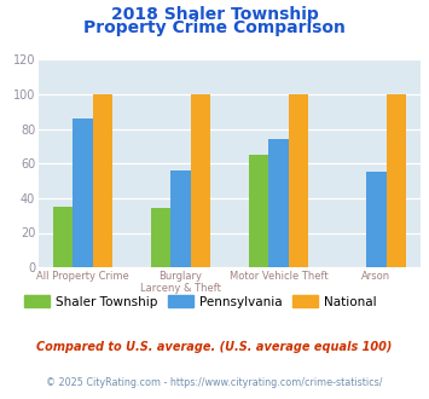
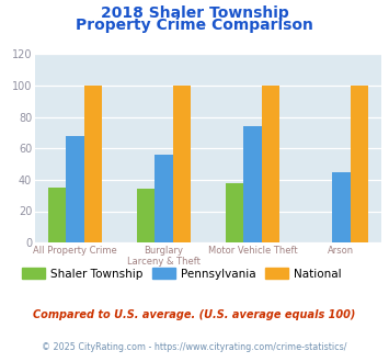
Pennsylvania/All Property Crime: 86 -> 68
Shaler Township/Motor Vehicle Theft: 65 -> 38
Pennsylvania/Arson: 55 -> 45
